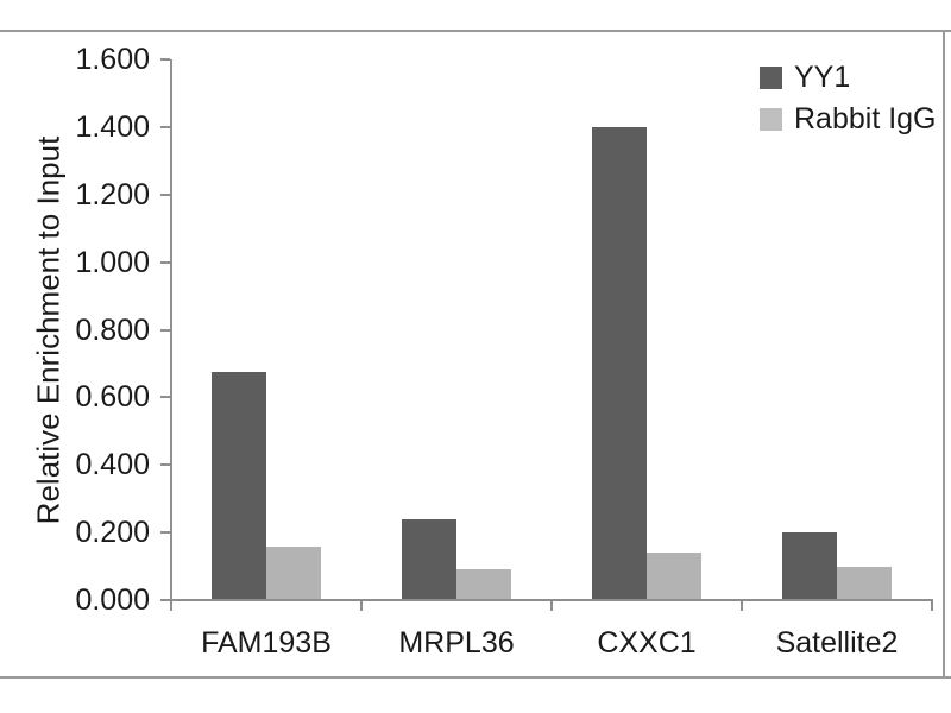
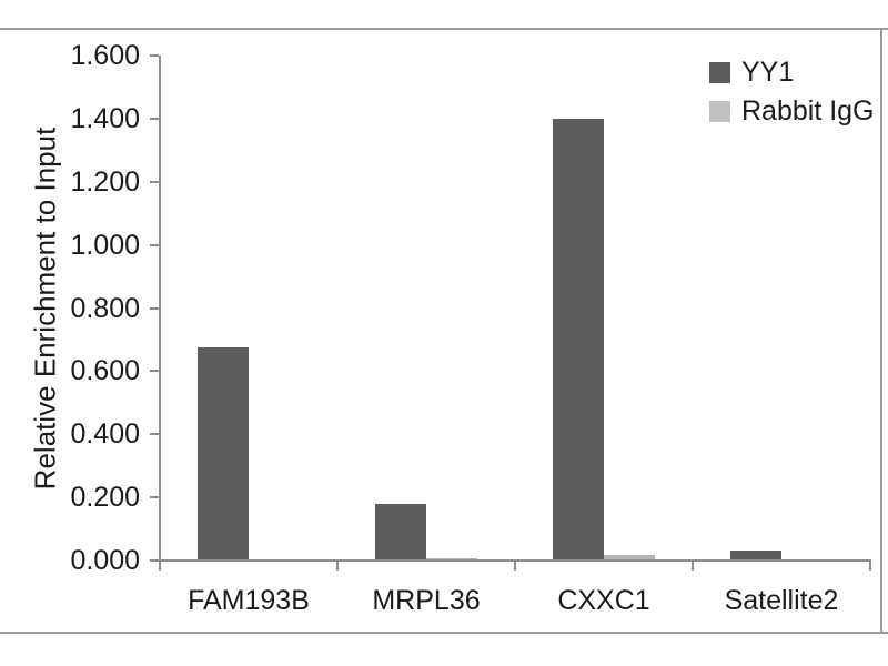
Rabbit IgG/FAM193B: 0.16 -> 0.01
YY1/MRPL36: 0.24 -> 0.18
Rabbit IgG/MRPL36: 0.09 -> 0.01
Rabbit IgG/CXXC1: 0.14 -> 0.02
YY1/Satellite2: 0.20 -> 0.03
Rabbit IgG/Satellite2: 0.10 -> 0.01
